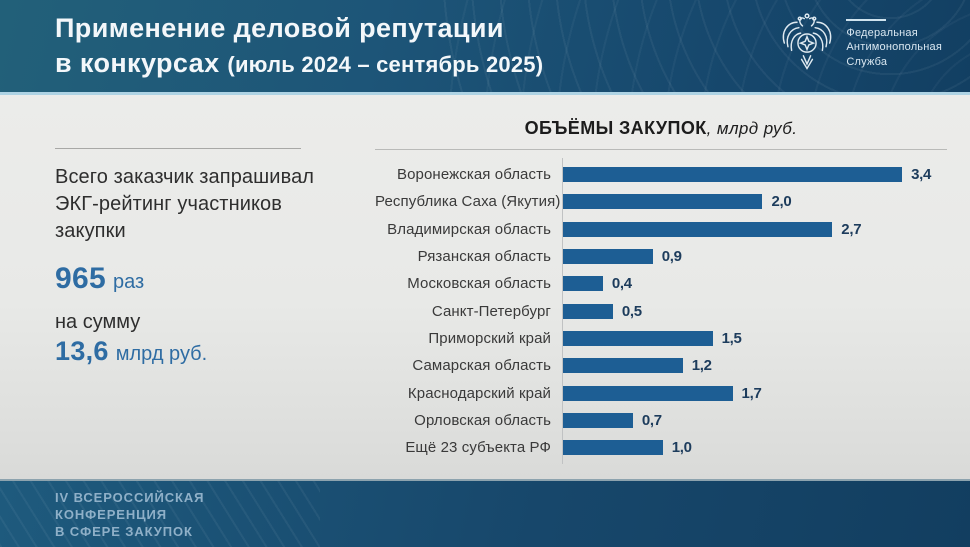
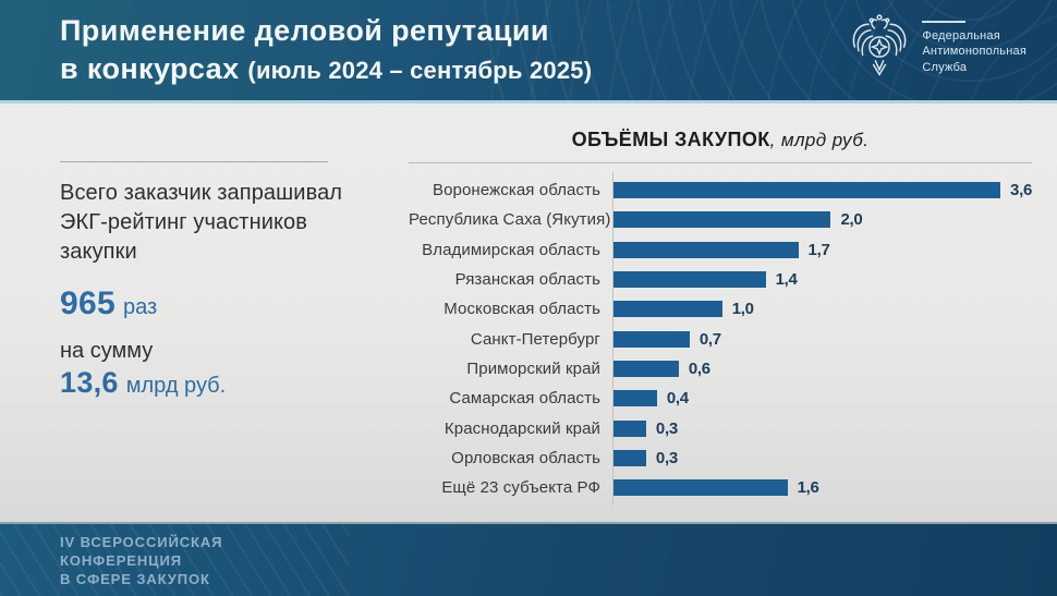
Воронежская область: 3,4 -> 3,6
Владимирская область: 2,7 -> 1,7
Рязанская область: 0,9 -> 1,4
Московская область: 0,4 -> 1,0
Санкт-Петербург: 0,5 -> 0,7
Приморский край: 1,5 -> 0,6
Самарская область: 1,2 -> 0,4
Краснодарский край: 1,7 -> 0,3
Орловская область: 0,7 -> 0,3
Ещё 23 субъекта РФ: 1,0 -> 1,6
